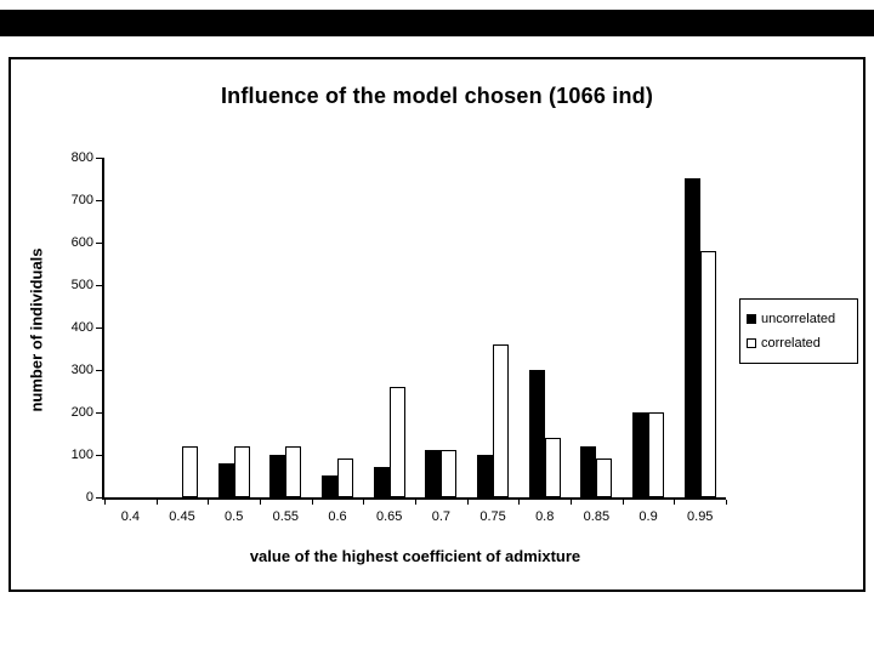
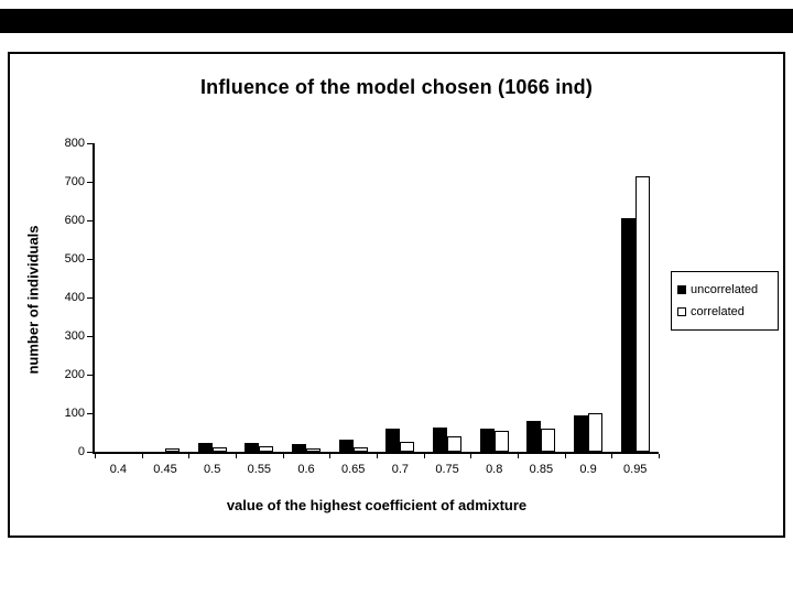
correlated/0.45: 120 -> 10
uncorrelated/0.5: 80 -> 20
correlated/0.5: 120 -> 10
uncorrelated/0.55: 100 -> 20
correlated/0.55: 120 -> 20
uncorrelated/0.6: 50 -> 20
correlated/0.6: 90 -> 10
uncorrelated/0.65: 70 -> 30
correlated/0.65: 260 -> 10
uncorrelated/0.7: 110 -> 60
correlated/0.7: 110 -> 30
uncorrelated/0.75: 100 -> 60
correlated/0.75: 360 -> 40
uncorrelated/0.8: 300 -> 60
correlated/0.8: 140 -> 50
uncorrelated/0.85: 120 -> 80
correlated/0.85: 90 -> 60
uncorrelated/0.9: 200 -> 100
correlated/0.9: 200 -> 100
uncorrelated/0.95: 750 -> 600
correlated/0.95: 580 -> 710
